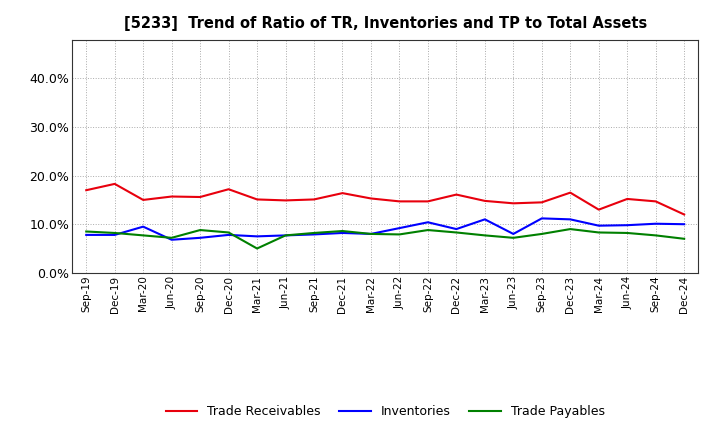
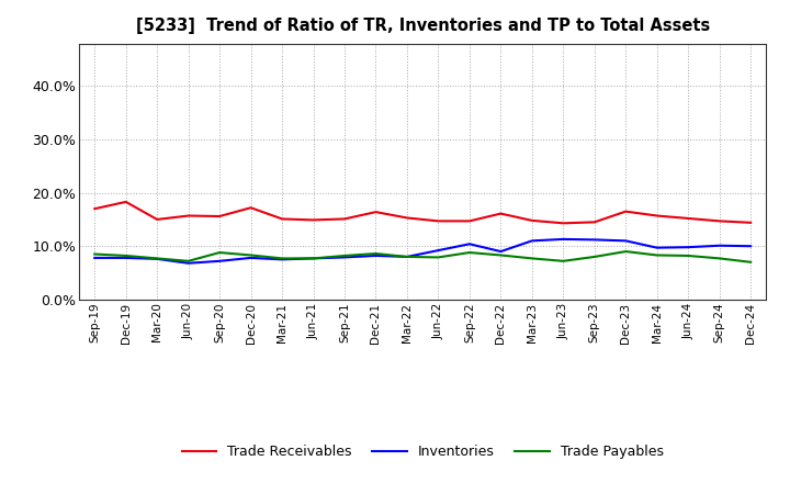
Inventories/Mar-20: 9.5% -> 7.6%
Trade Payables/Mar-21: 5.0% -> 7.7%
Inventories/Jun-23: 8.0% -> 11.3%
Trade Receivables/Mar-24: 13.0% -> 15.7%
Trade Receivables/Dec-24: 12.0% -> 14.4%
